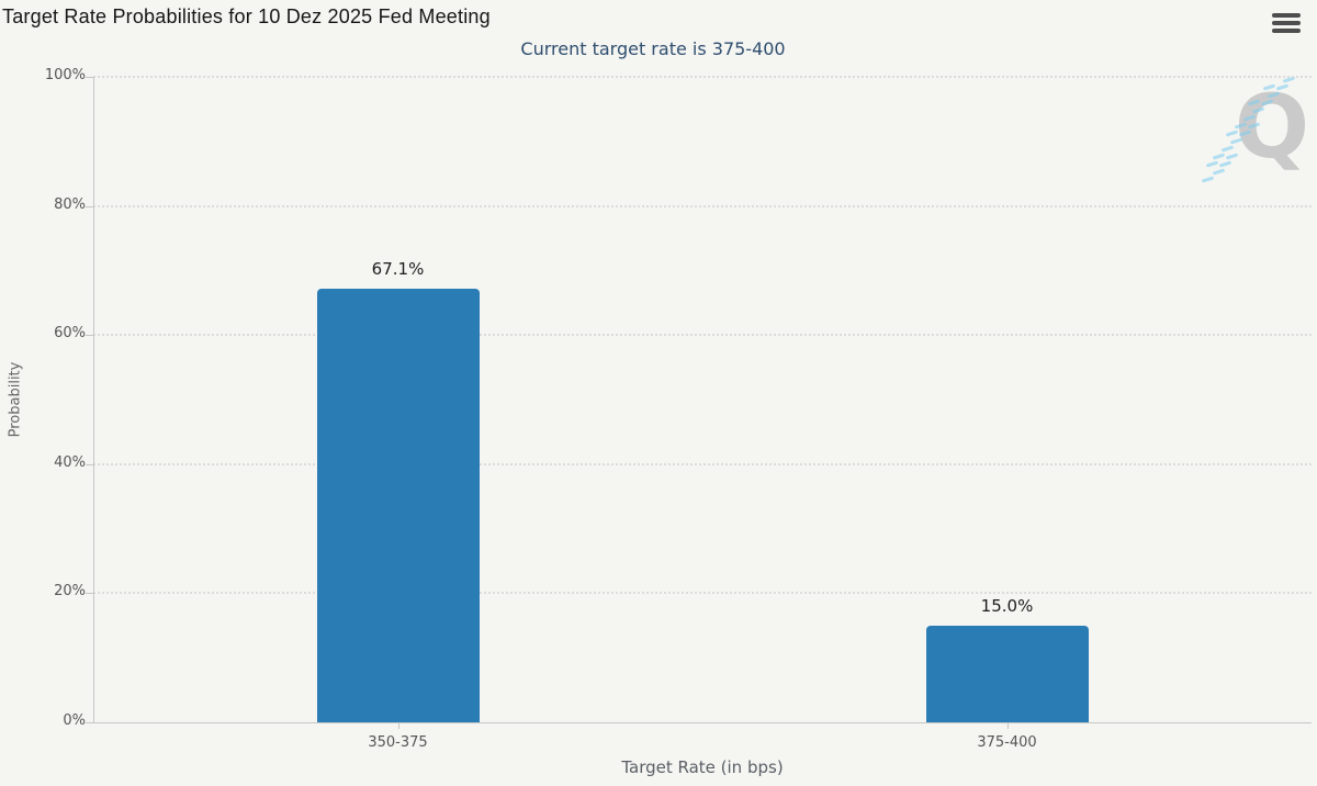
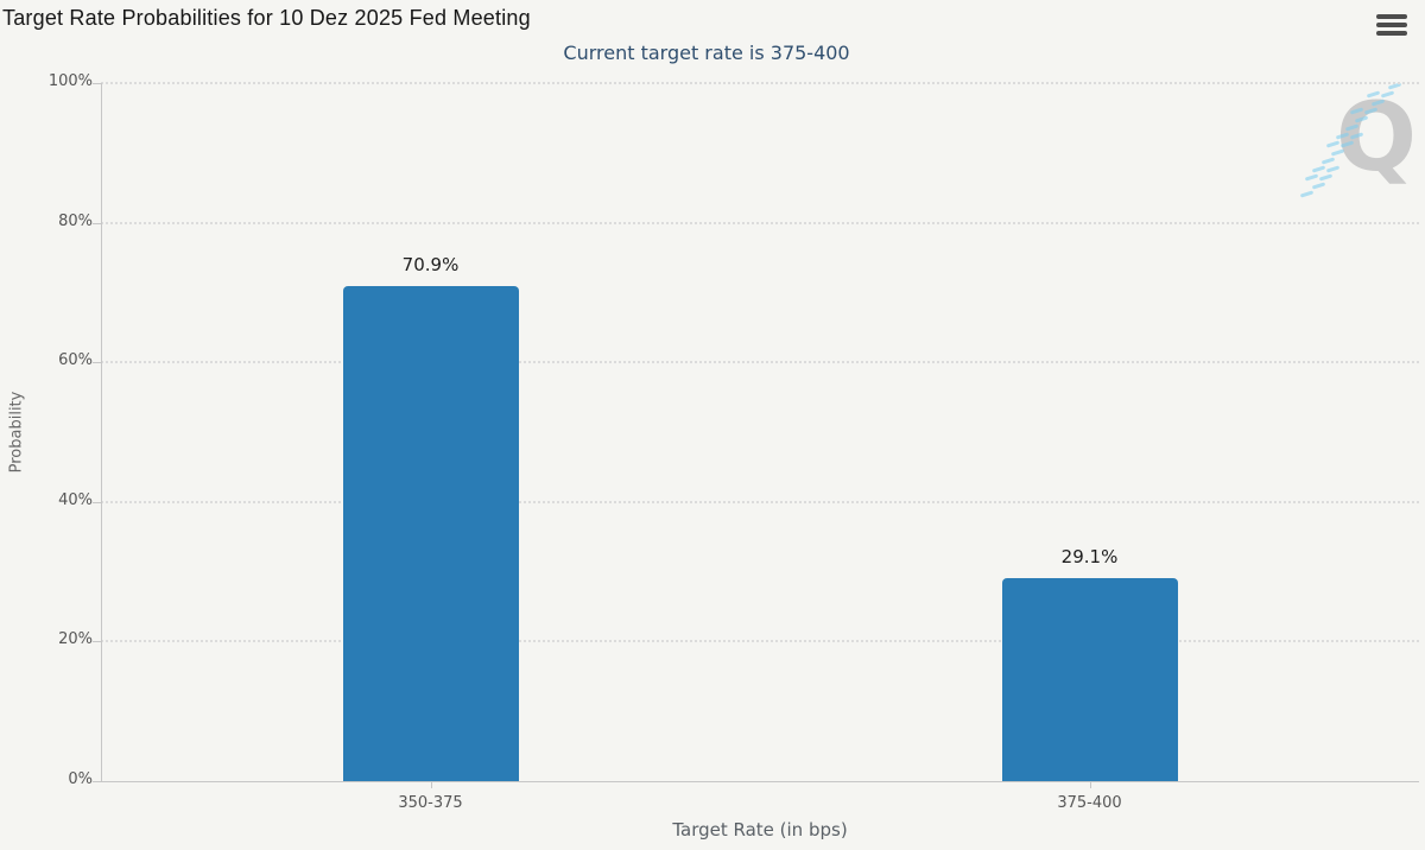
350-375: 67.1% -> 70.9%
375-400: 15.0% -> 29.1%
